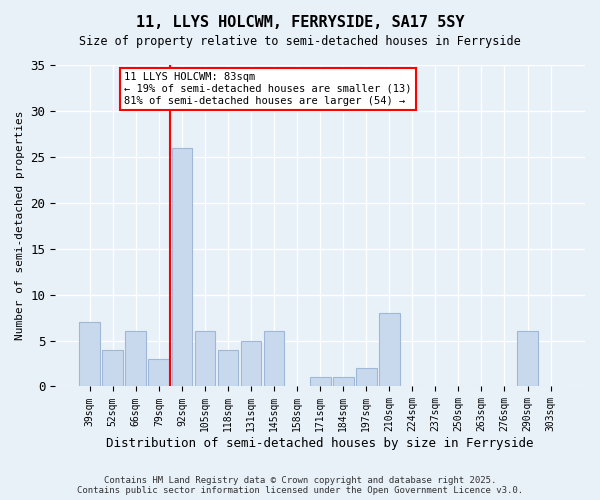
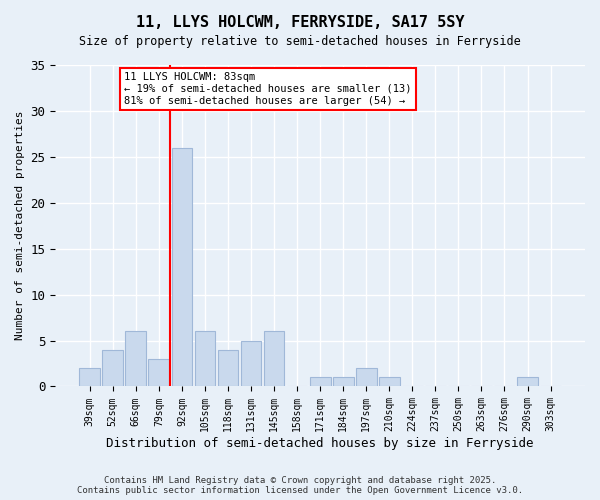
39sqm: 7 -> 2
210sqm: 8 -> 1
290sqm: 6 -> 1
